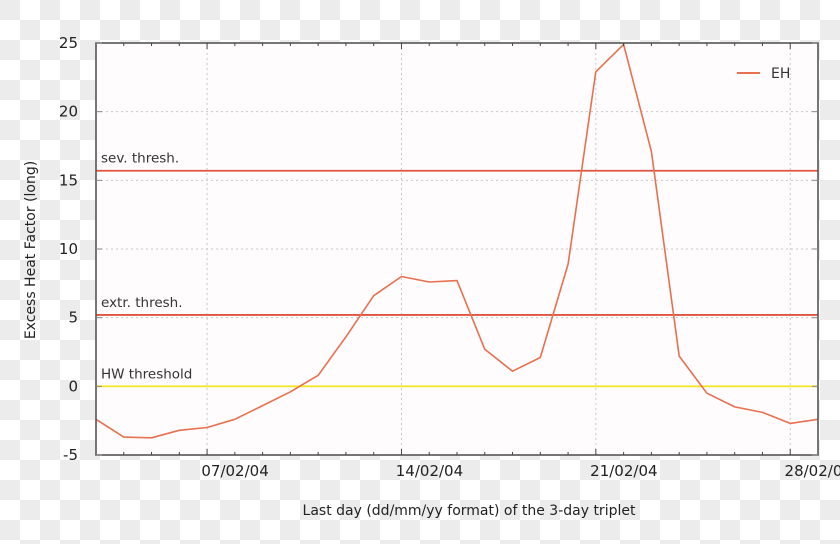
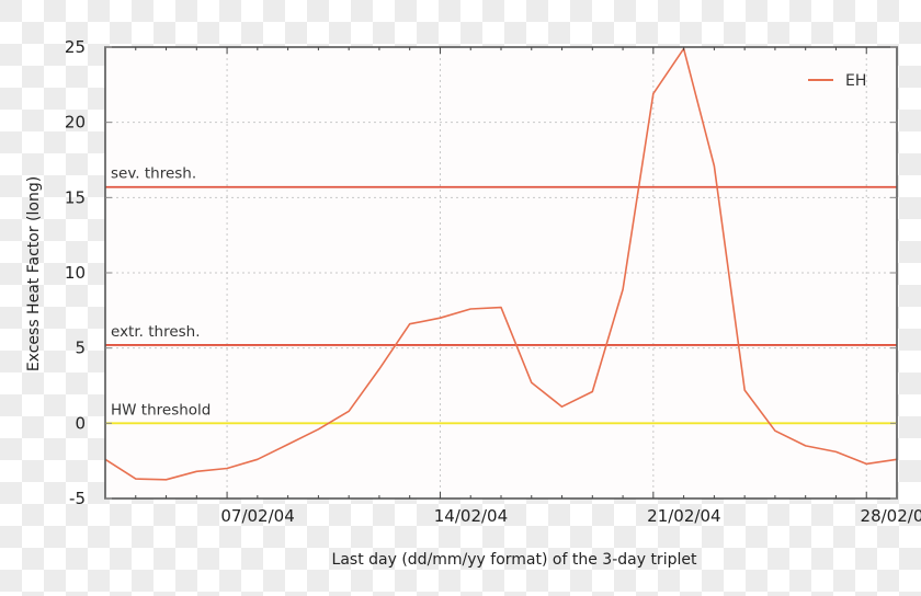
14/02/04: 8.0 -> 7.0
21/02/04: 22.9 -> 21.9
